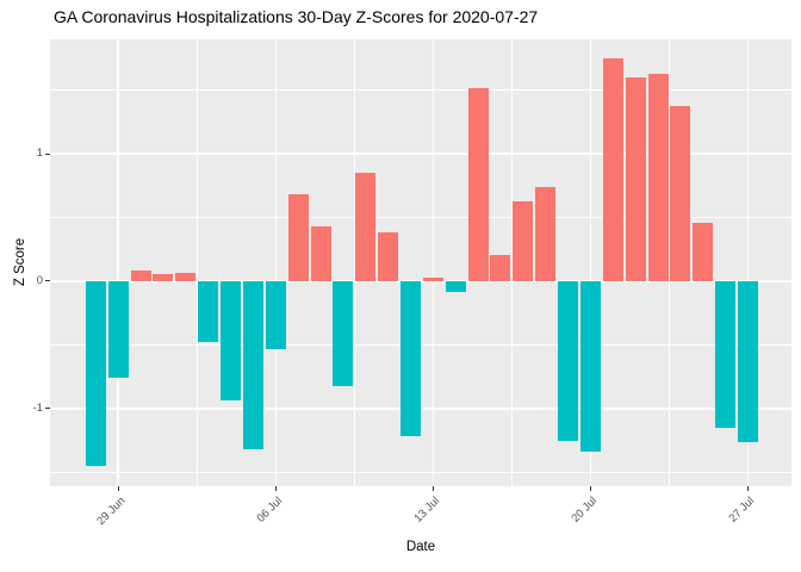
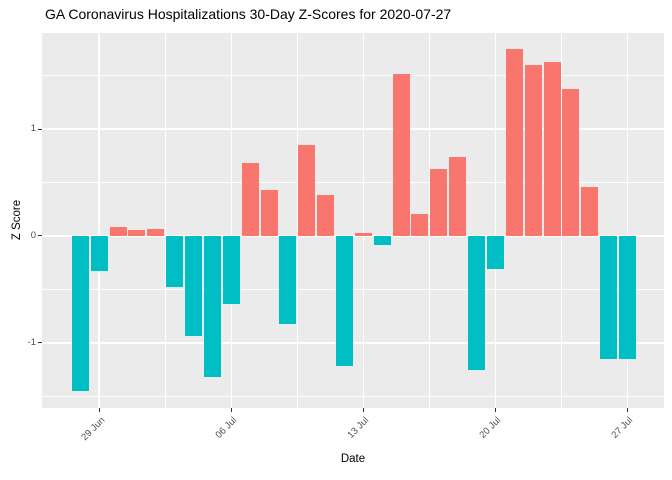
29 Jun: -0.76 -> -0.33
06 Jul: -0.53 -> -0.64
20 Jul: -1.34 -> -0.31
27 Jul: -1.26 -> -1.15
